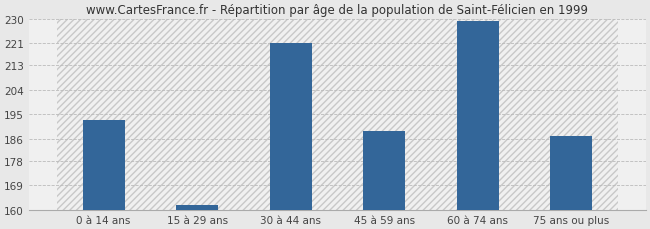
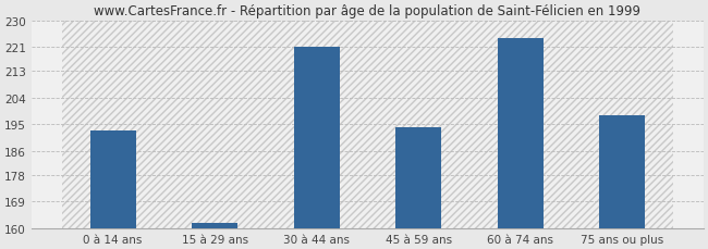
45 à 59 ans: 189 -> 194
60 à 74 ans: 229 -> 224
75 ans ou plus: 187 -> 198
